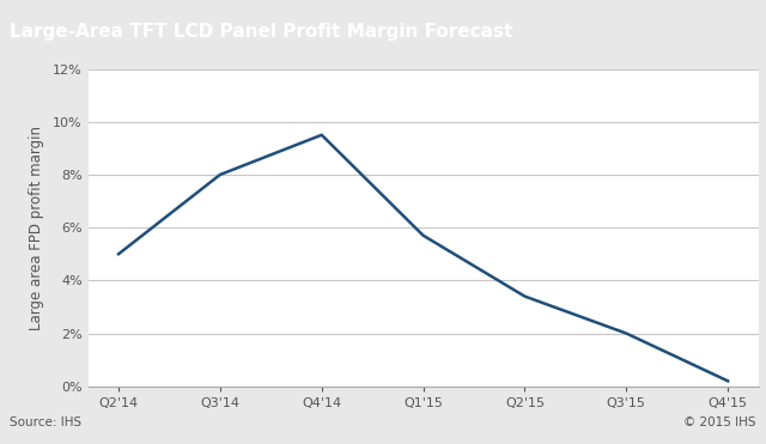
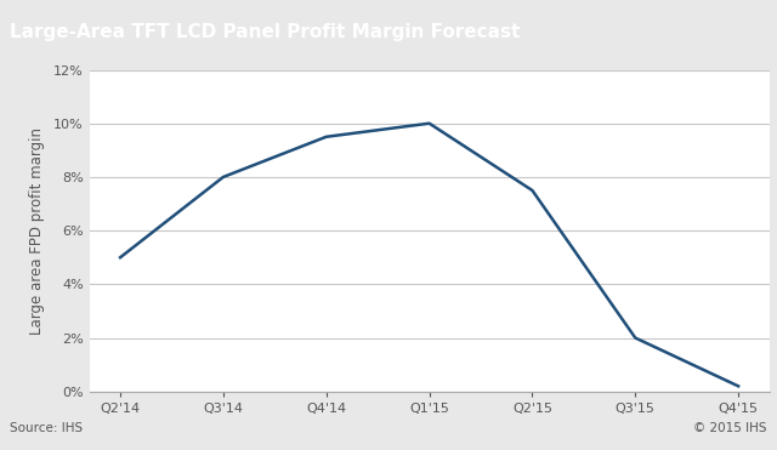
Q1'15: 5.7% -> 10.0%
Q2'15: 3.4% -> 7.5%
